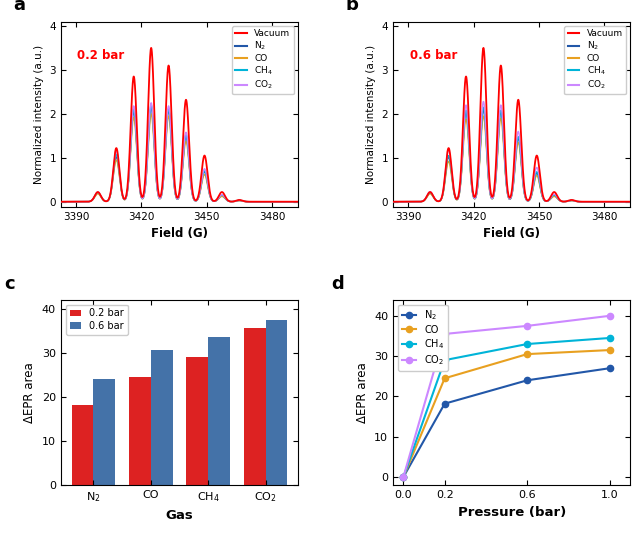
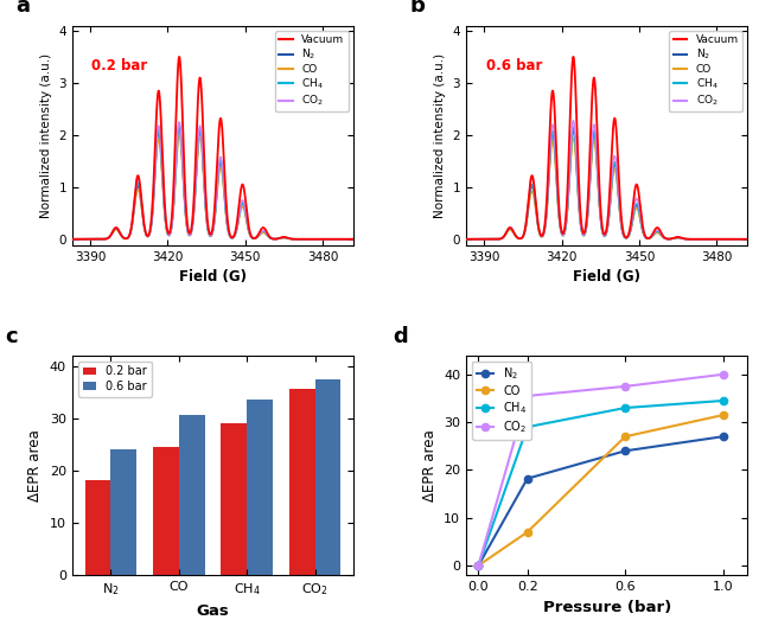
CO/0.2: 24.5 -> 7.0
CO/0.6: 30.5 -> 27.0
